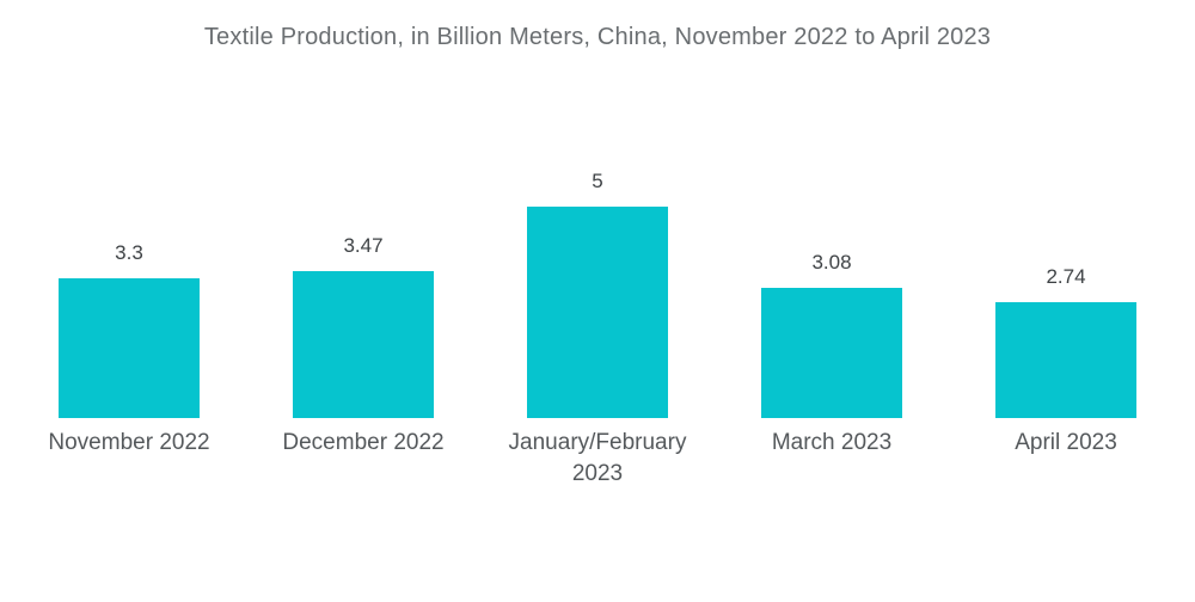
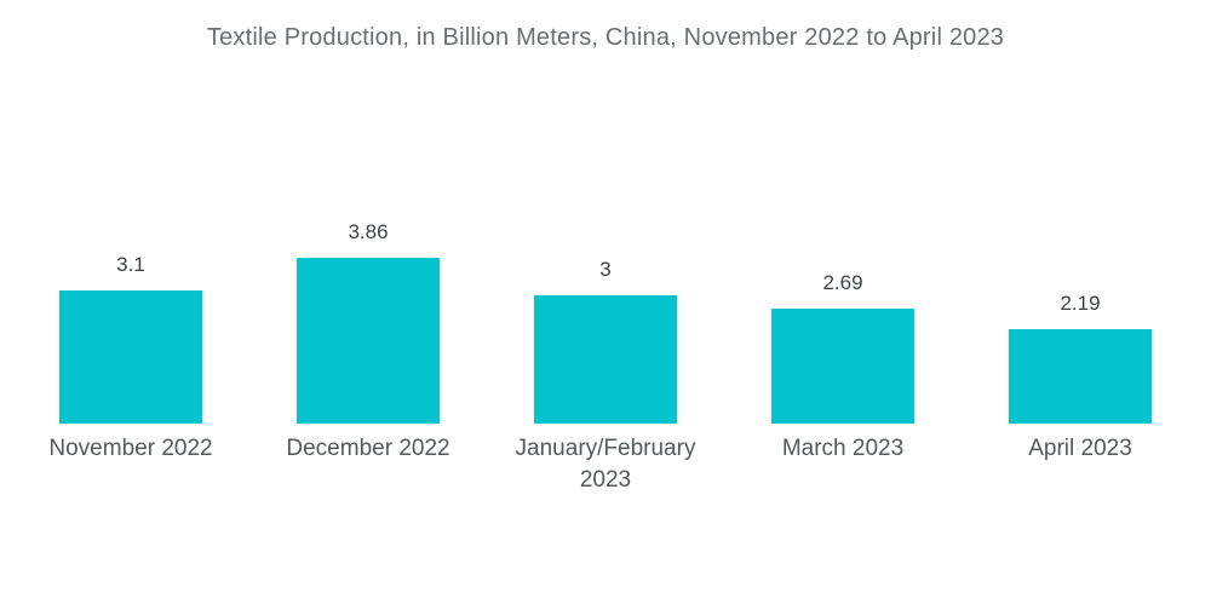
November 2022: 3.3 -> 3.1
December 2022: 3.47 -> 3.86
January/February 2023: 5 -> 3
March 2023: 3.08 -> 2.69
April 2023: 2.74 -> 2.19
